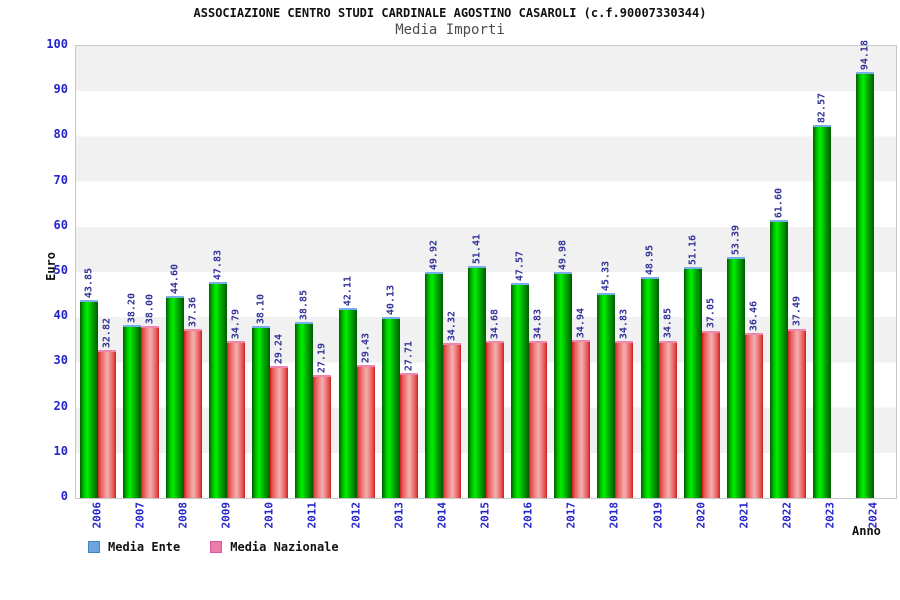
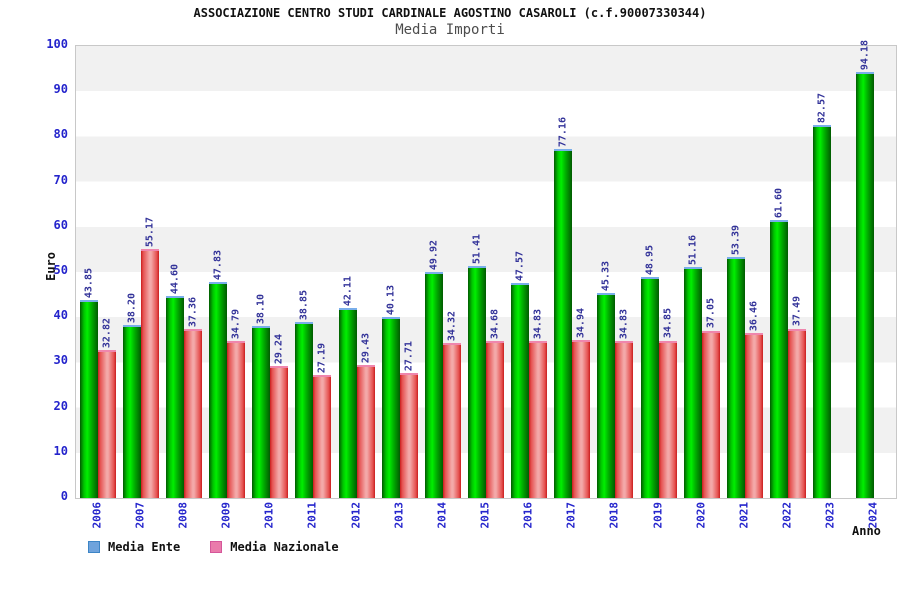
Media Nazionale/2007: 38.00 -> 55.17
Media Ente/2017: 49.98 -> 77.16
